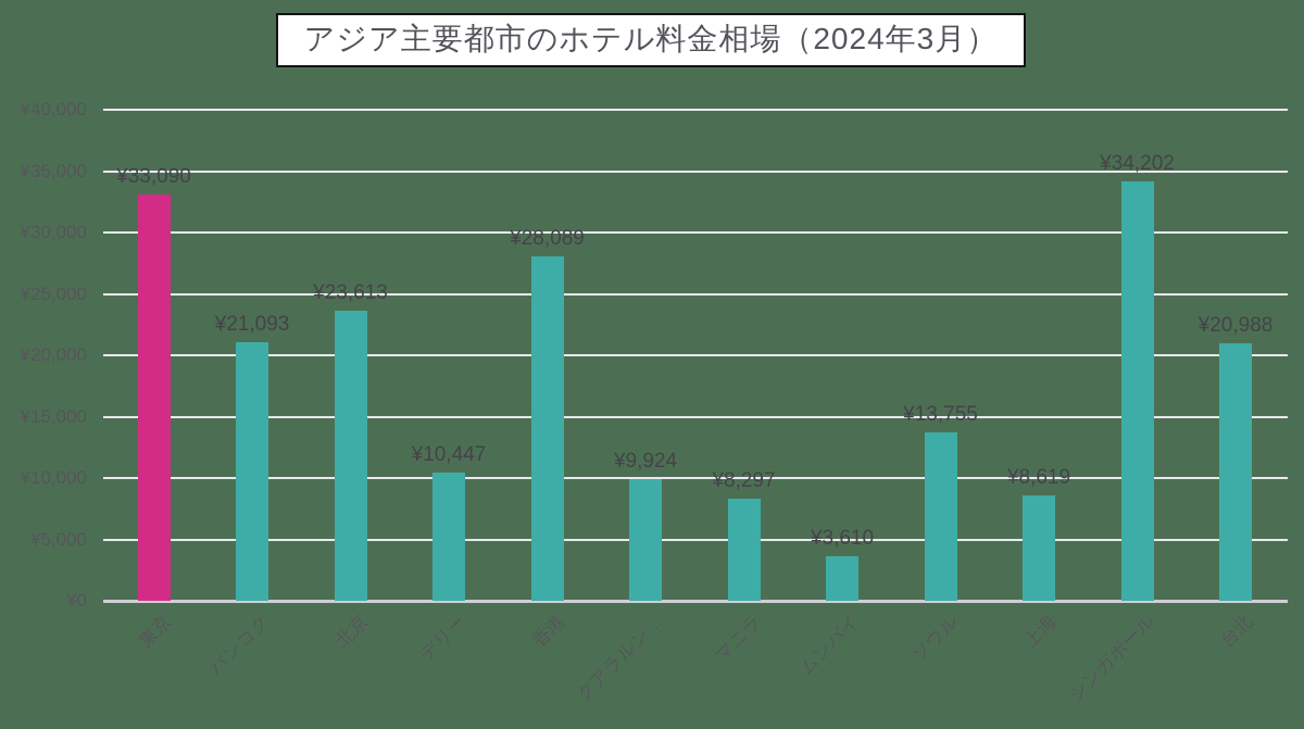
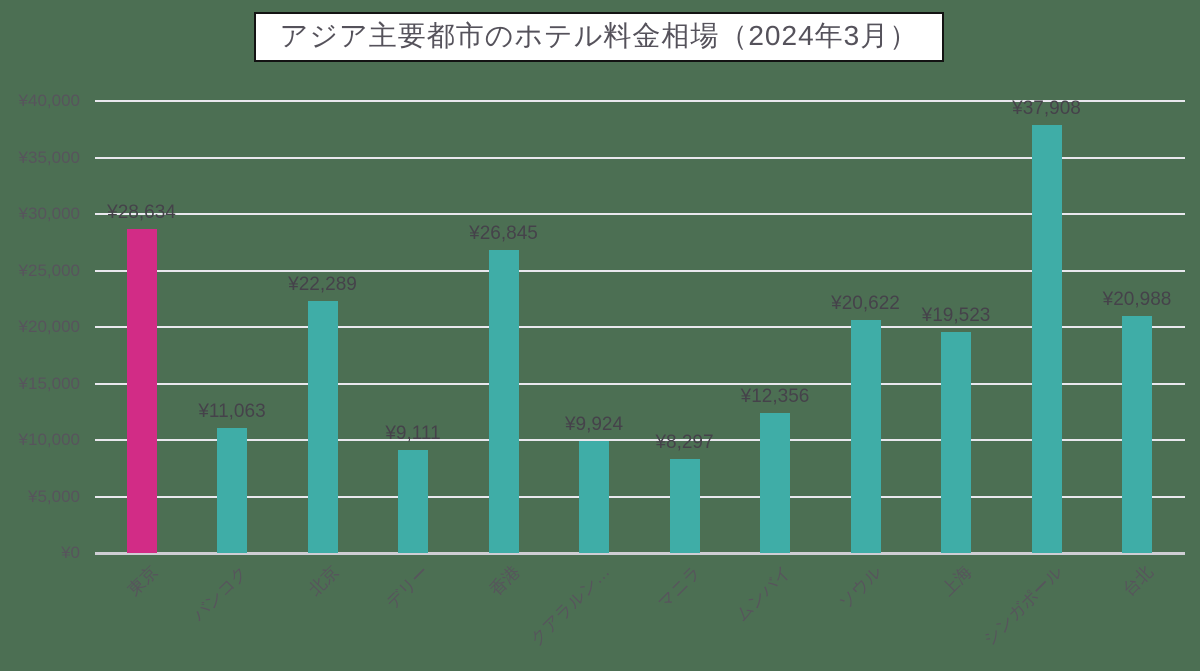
東京: ¥33,090 -> ¥28,634
バンコク: ¥21,093 -> ¥11,063
北京: ¥23,613 -> ¥22,289
デリー: ¥10,447 -> ¥9,111
香港: ¥28,089 -> ¥26,845
ムンバイ: ¥3,610 -> ¥12,356
ソウル: ¥13,755 -> ¥20,622
上海: ¥8,619 -> ¥19,523
シンガポール: ¥34,202 -> ¥37,908
